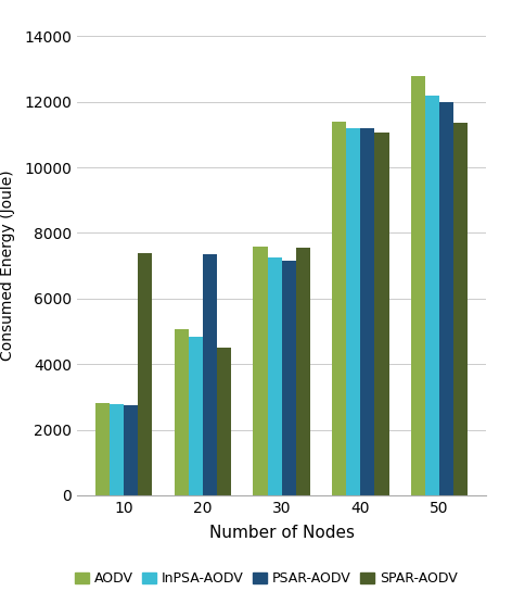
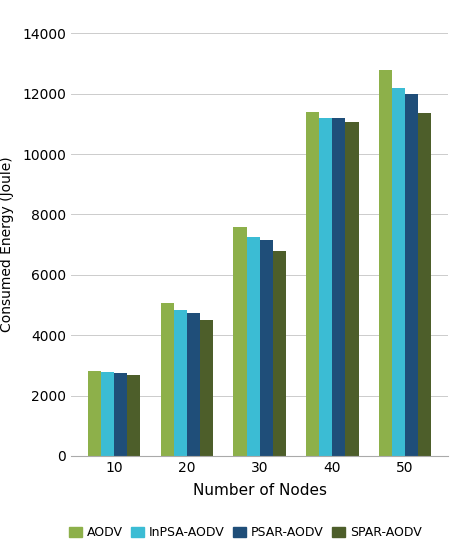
SPAR-AODV/10: 7400 -> 2680
PSAR-AODV/20: 7350 -> 4750
SPAR-AODV/30: 7550 -> 6800
